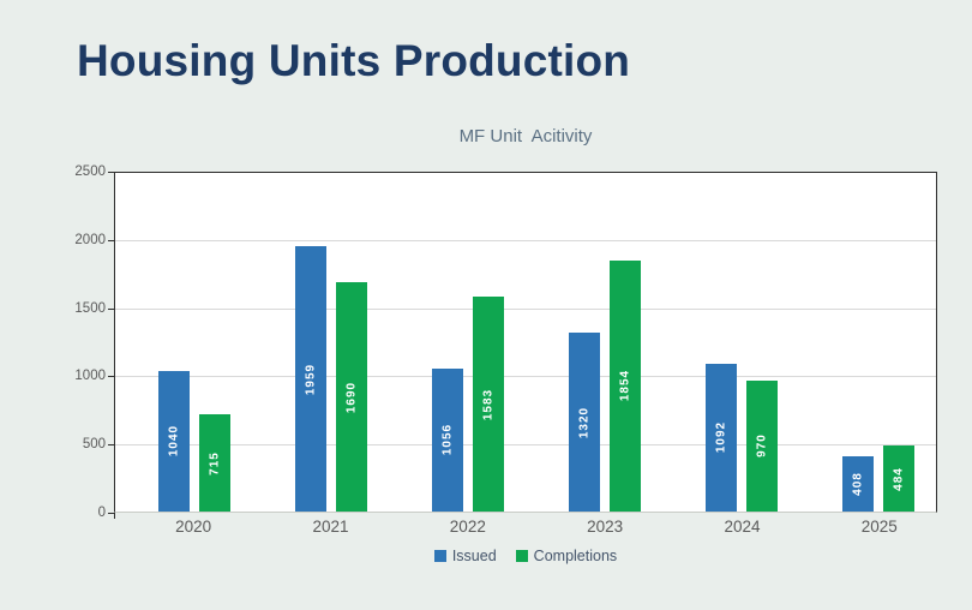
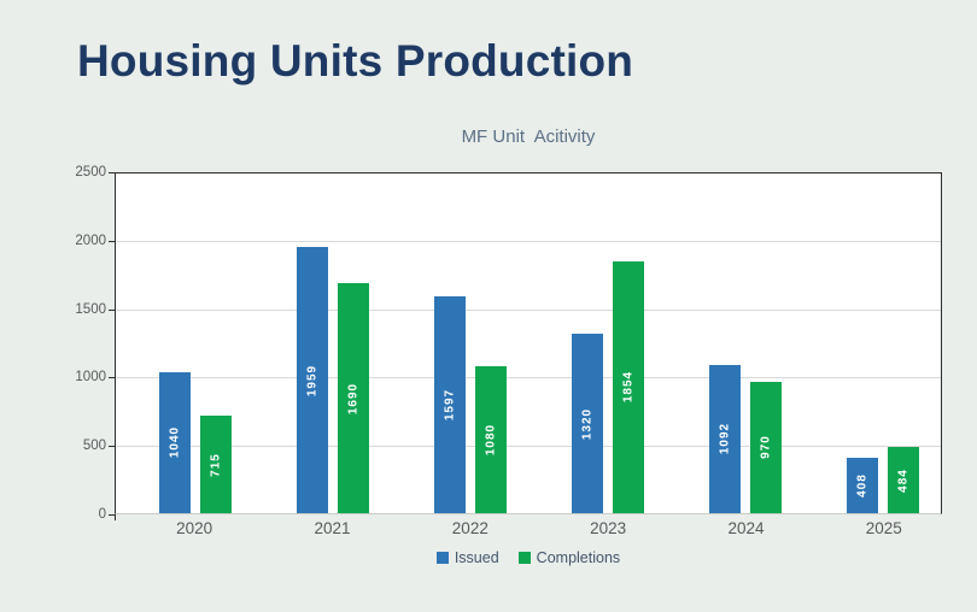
Issued/2022: 1056 -> 1597
Completions/2022: 1583 -> 1080
